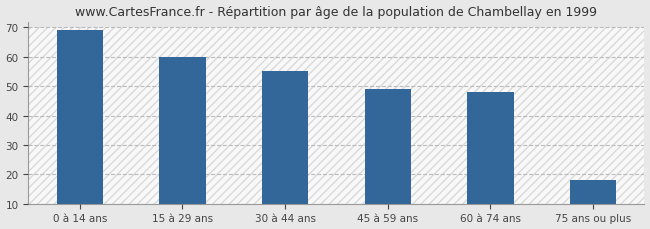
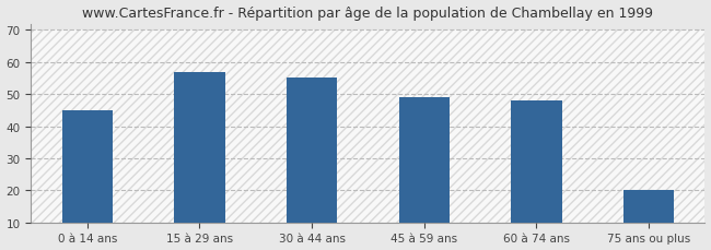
0 à 14 ans: 69 -> 45
15 à 29 ans: 60 -> 57
75 ans ou plus: 18 -> 20
